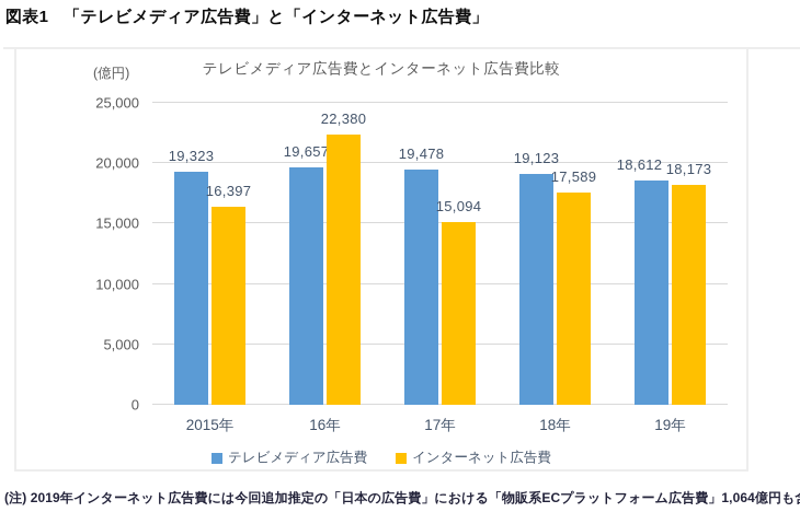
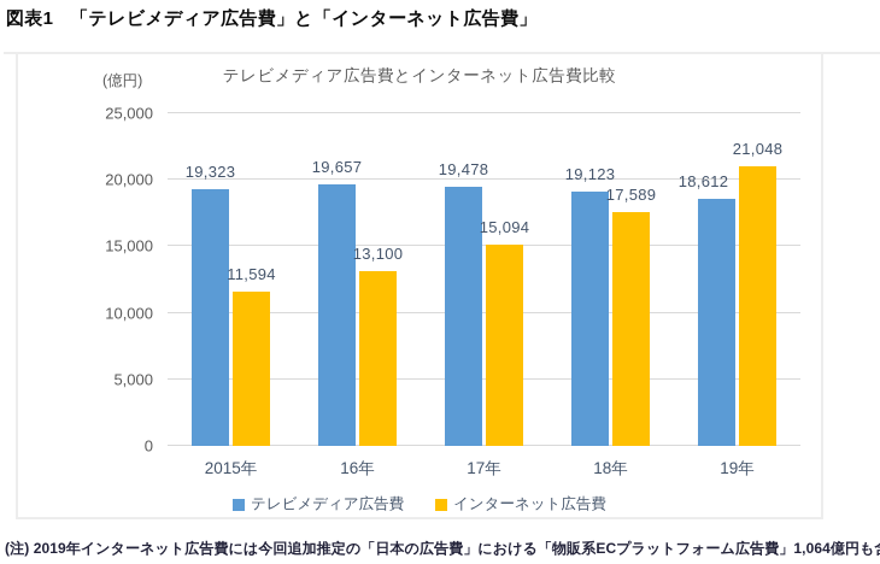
インターネット広告費/2015年: 16,397 -> 11,594
インターネット広告費/16年: 22,380 -> 13,100
インターネット広告費/19年: 18,173 -> 21,048
